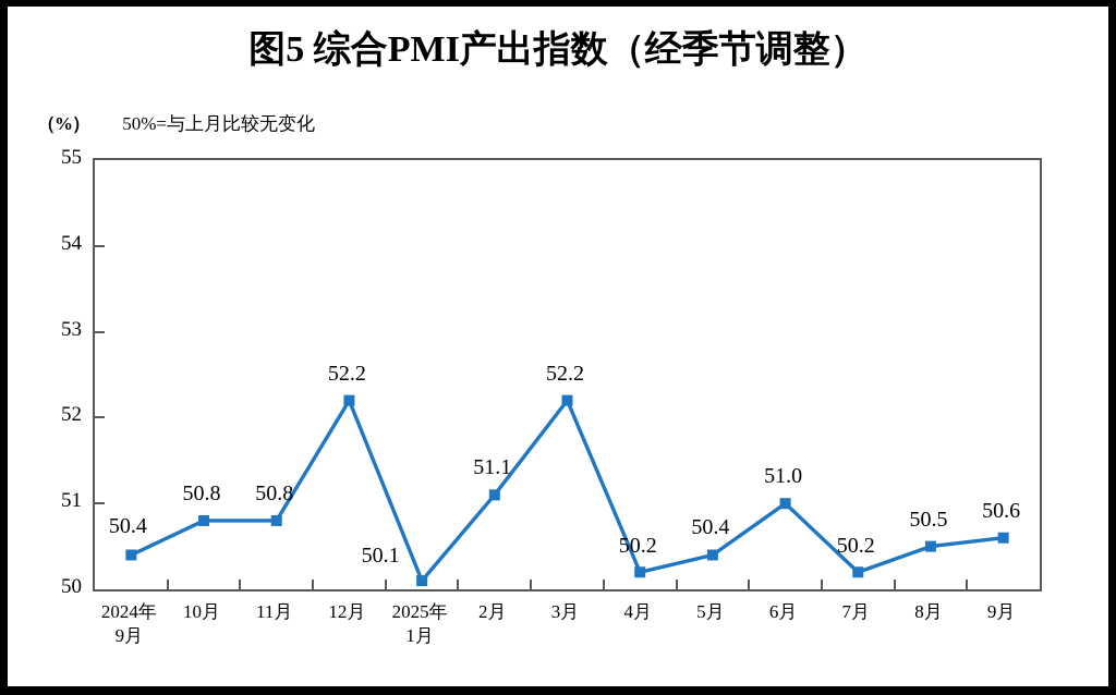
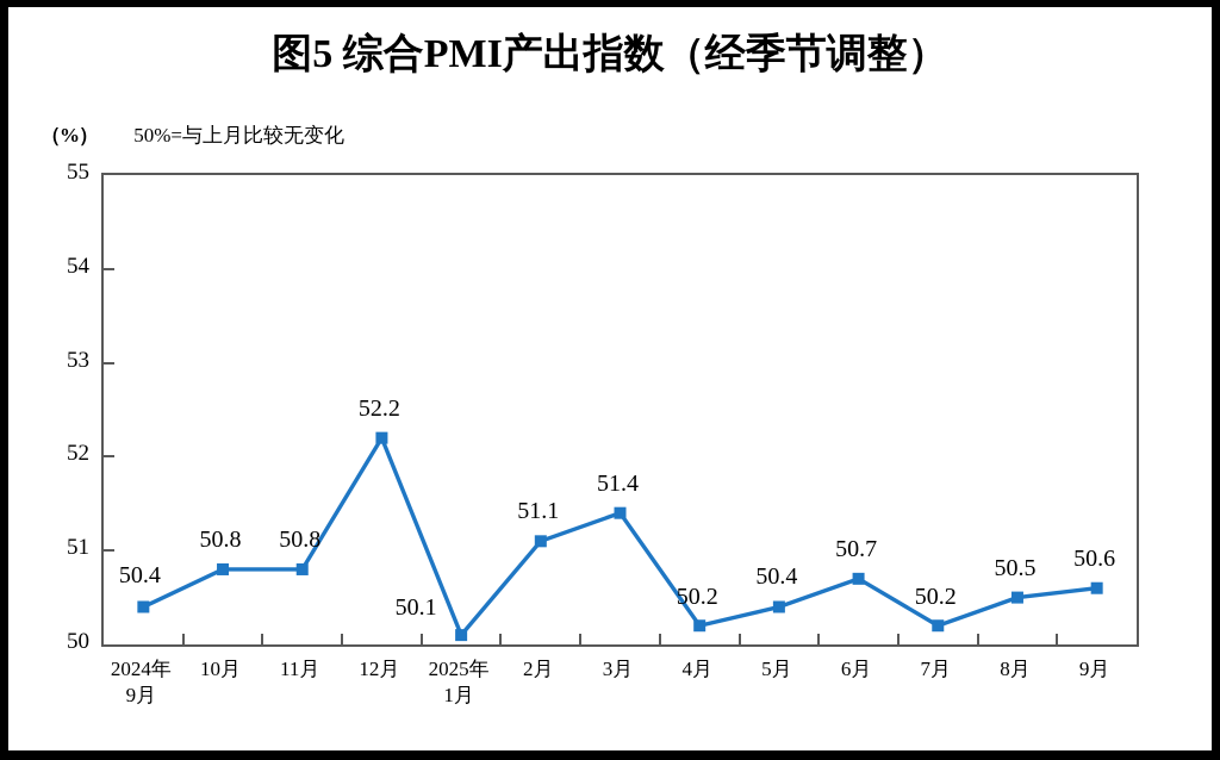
3月: 52.2 -> 51.4
6月: 51.0 -> 50.7
